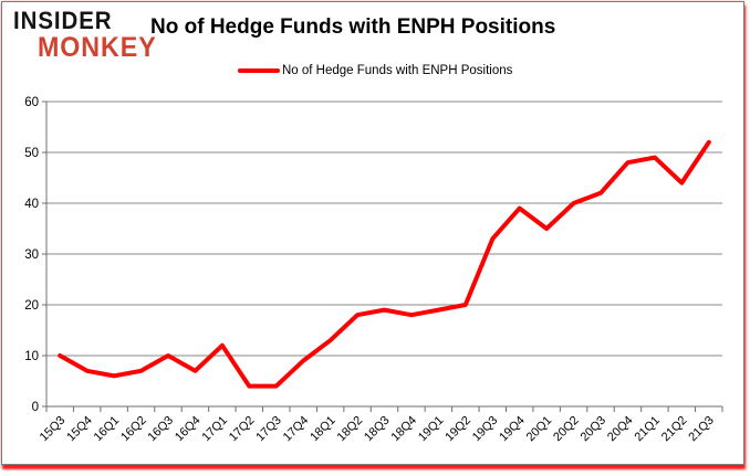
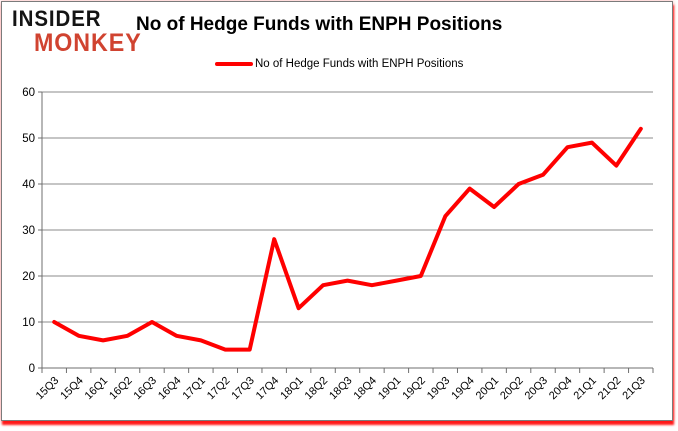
17Q1: 12 -> 6
17Q4: 9 -> 28
